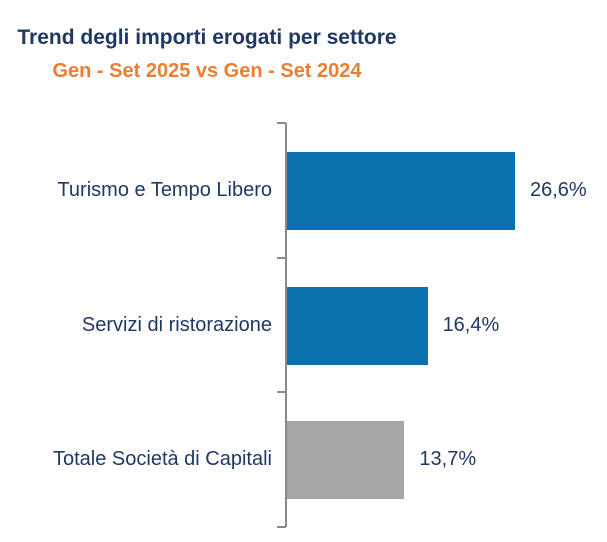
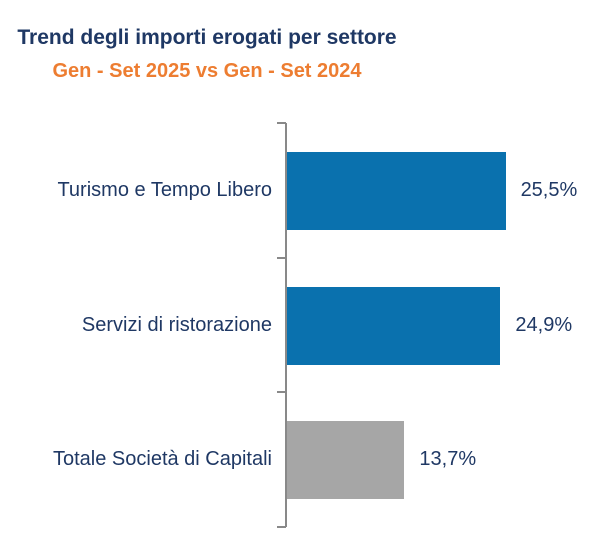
Turismo e Tempo Libero: 26,6% -> 25,5%
Servizi di ristorazione: 16,4% -> 24,9%
